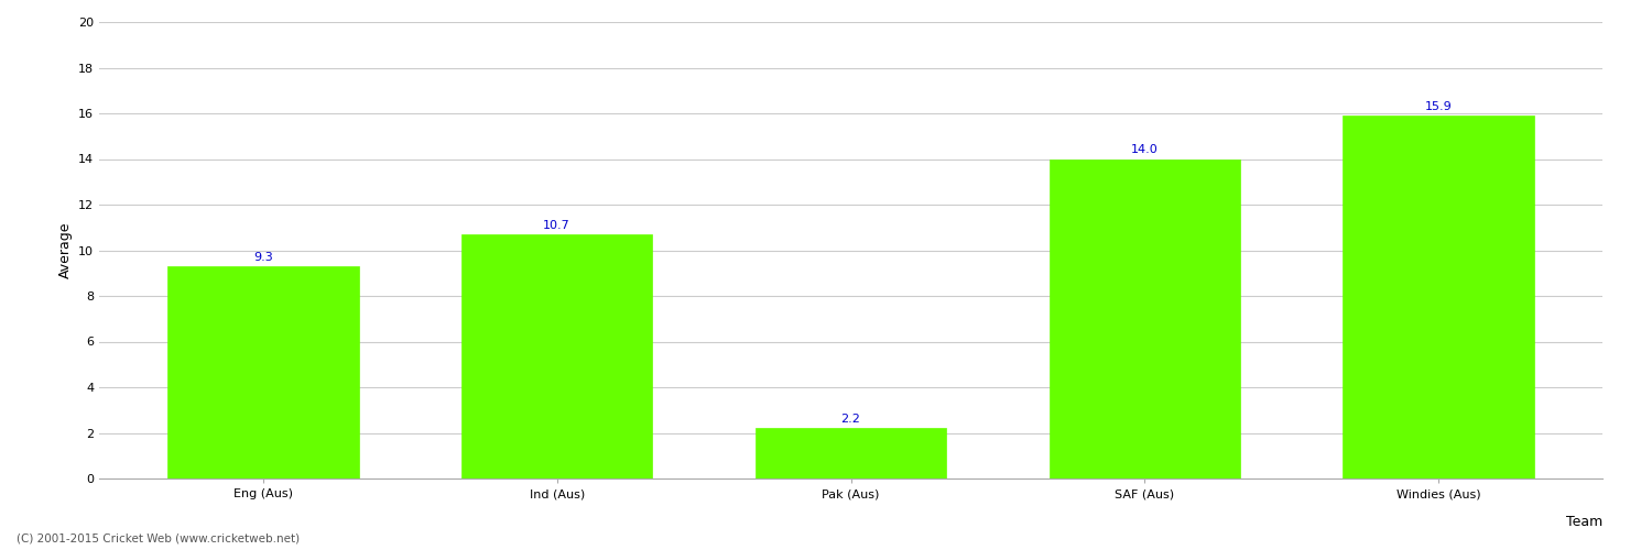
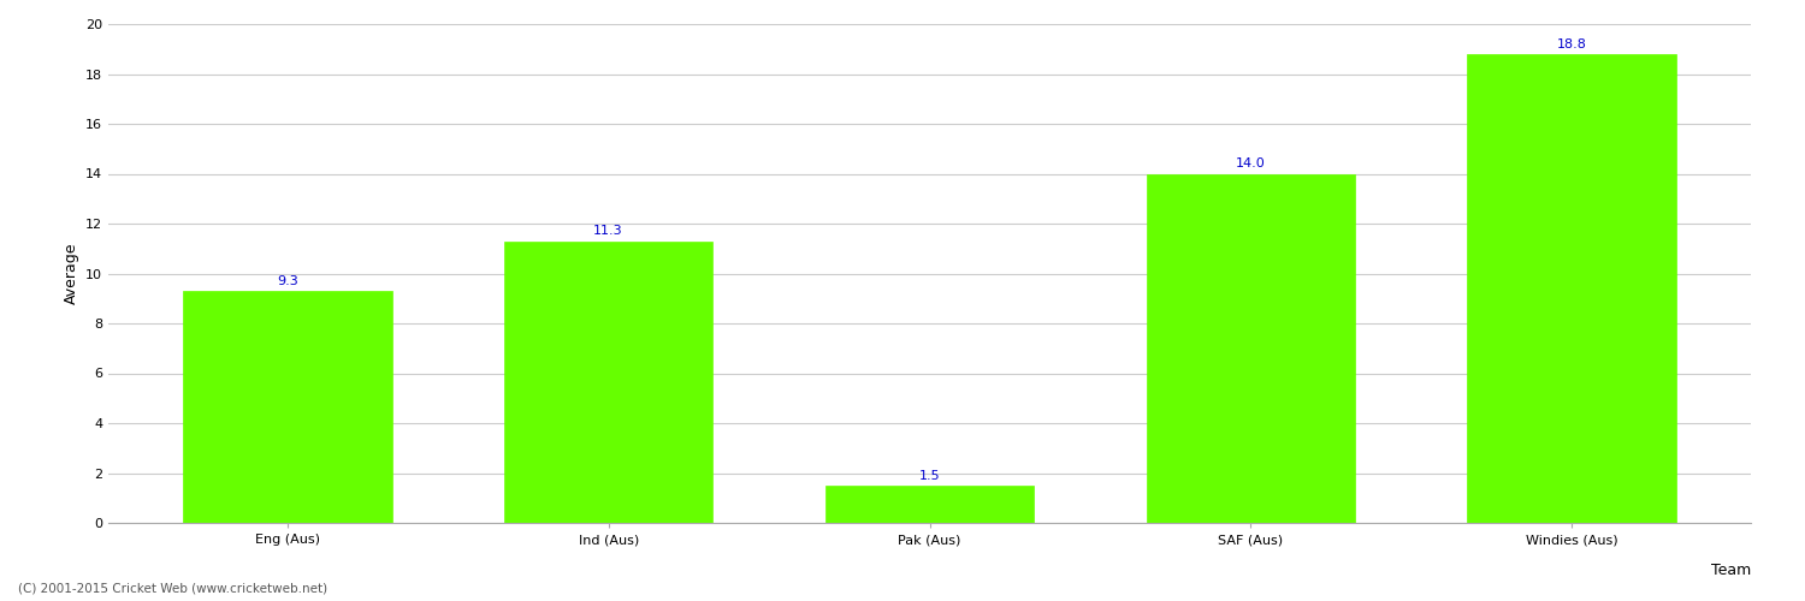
Ind (Aus): 10.7 -> 11.3
Pak (Aus): 2.2 -> 1.5
Windies (Aus): 15.9 -> 18.8
